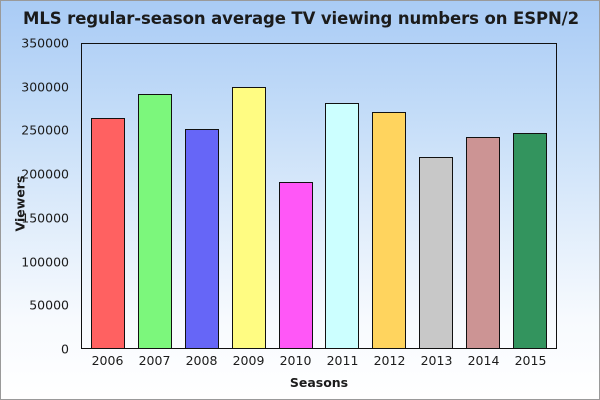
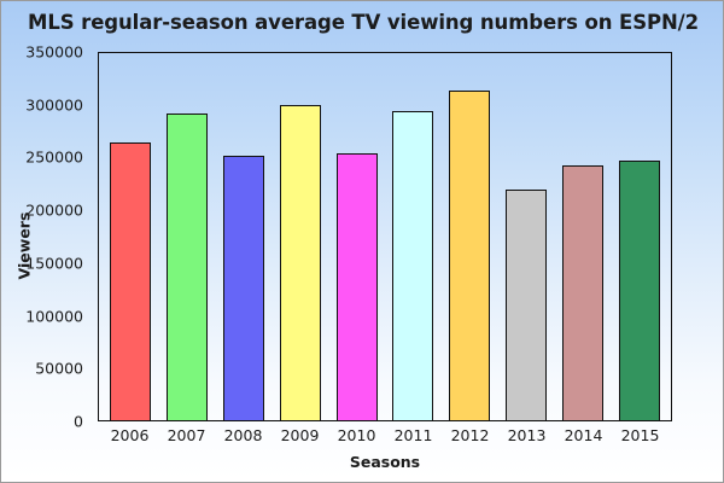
2010: 190000 -> 250000
2011: 280000 -> 290000
2012: 270000 -> 310000
